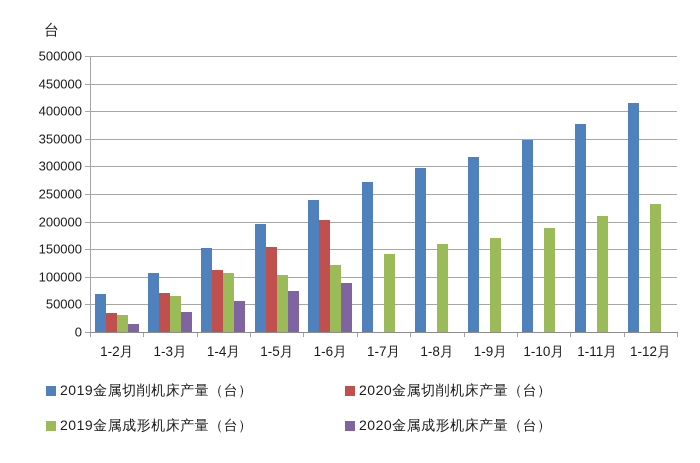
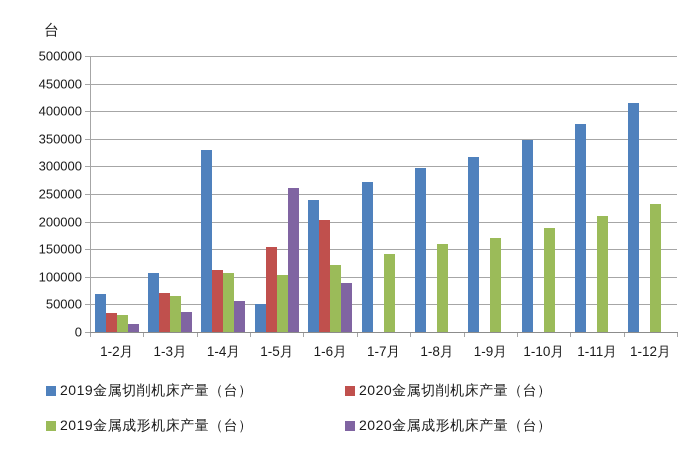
2019金属切削机床产量（台）/1-4月: 150000 -> 330000
2019金属切削机床产量（台）/1-5月: 200000 -> 50000
2020金属成形机床产量（台）/1-5月: 80000 -> 260000
